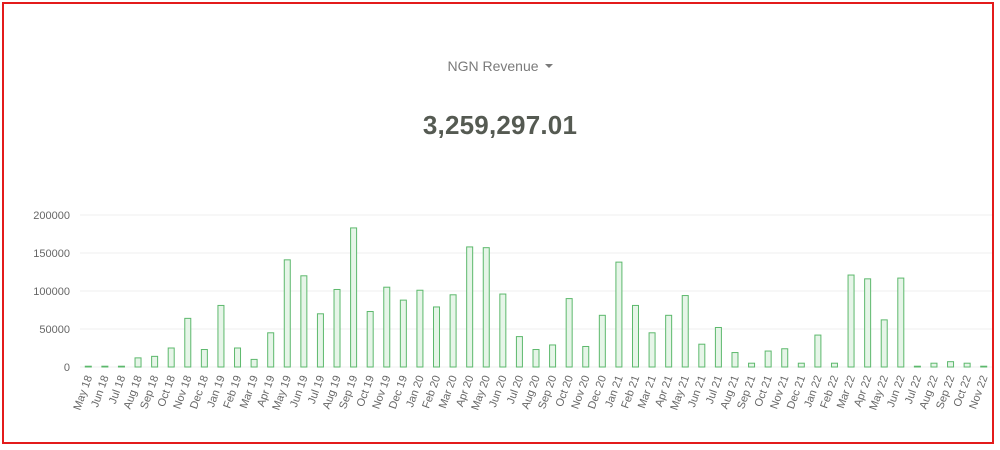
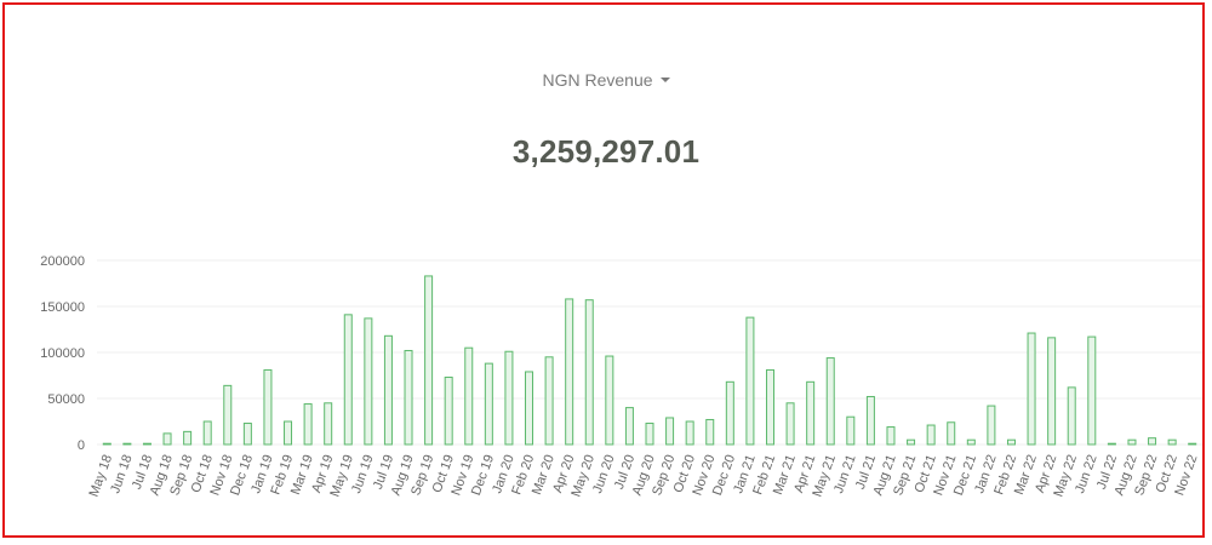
Mar 19: 10000 -> 40000
Jun 19: 120000 -> 140000
Jul 19: 70000 -> 120000
Oct 20: 90000 -> 20000
